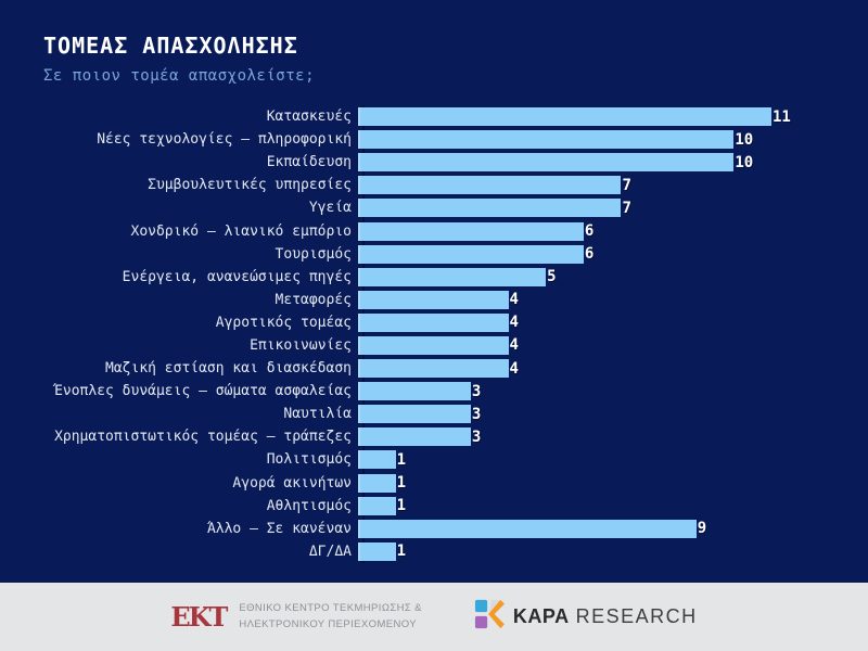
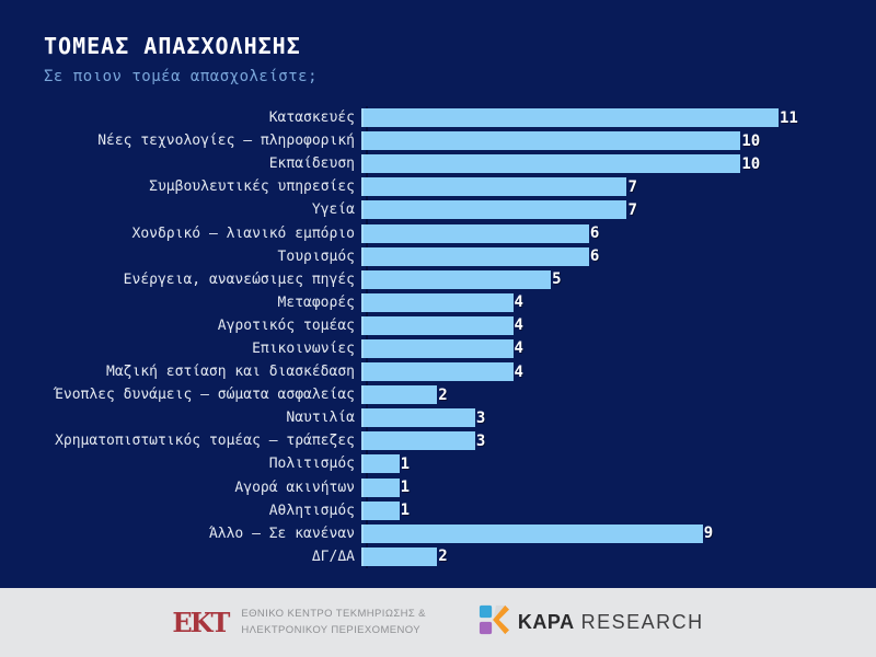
Ένοπλες δυνάμεις – σώματα ασφαλείας: 3 -> 2
ΔΓ/ΔΑ: 1 -> 2
